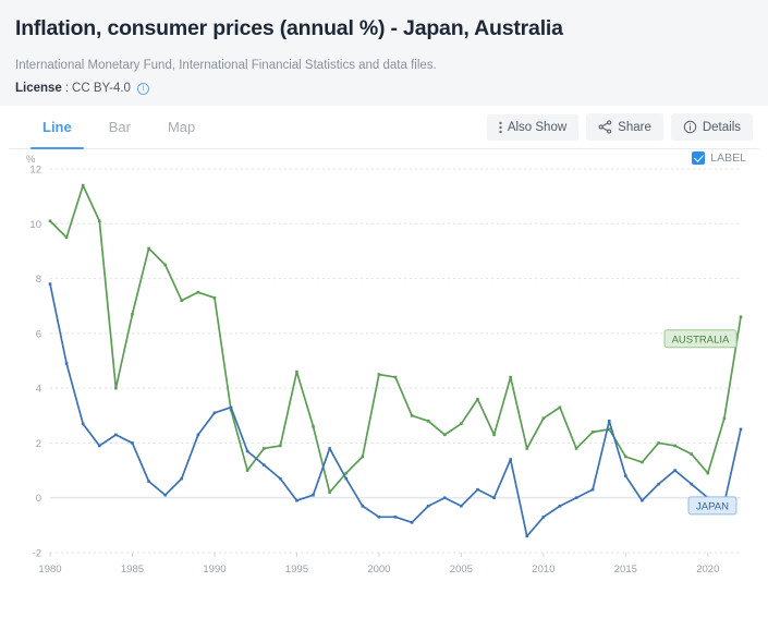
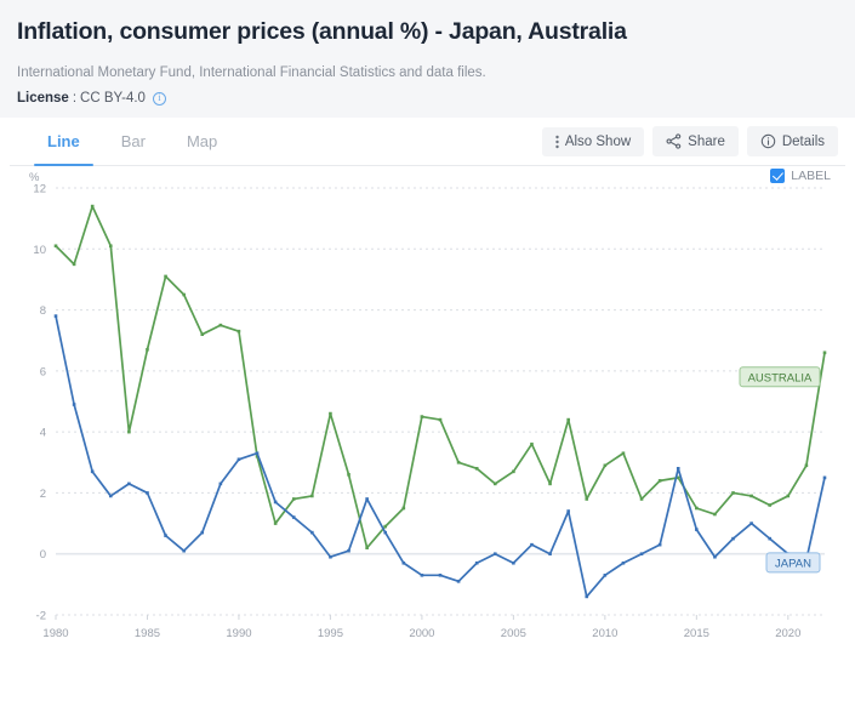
AUSTRALIA/2020: 0.9 -> 1.9
